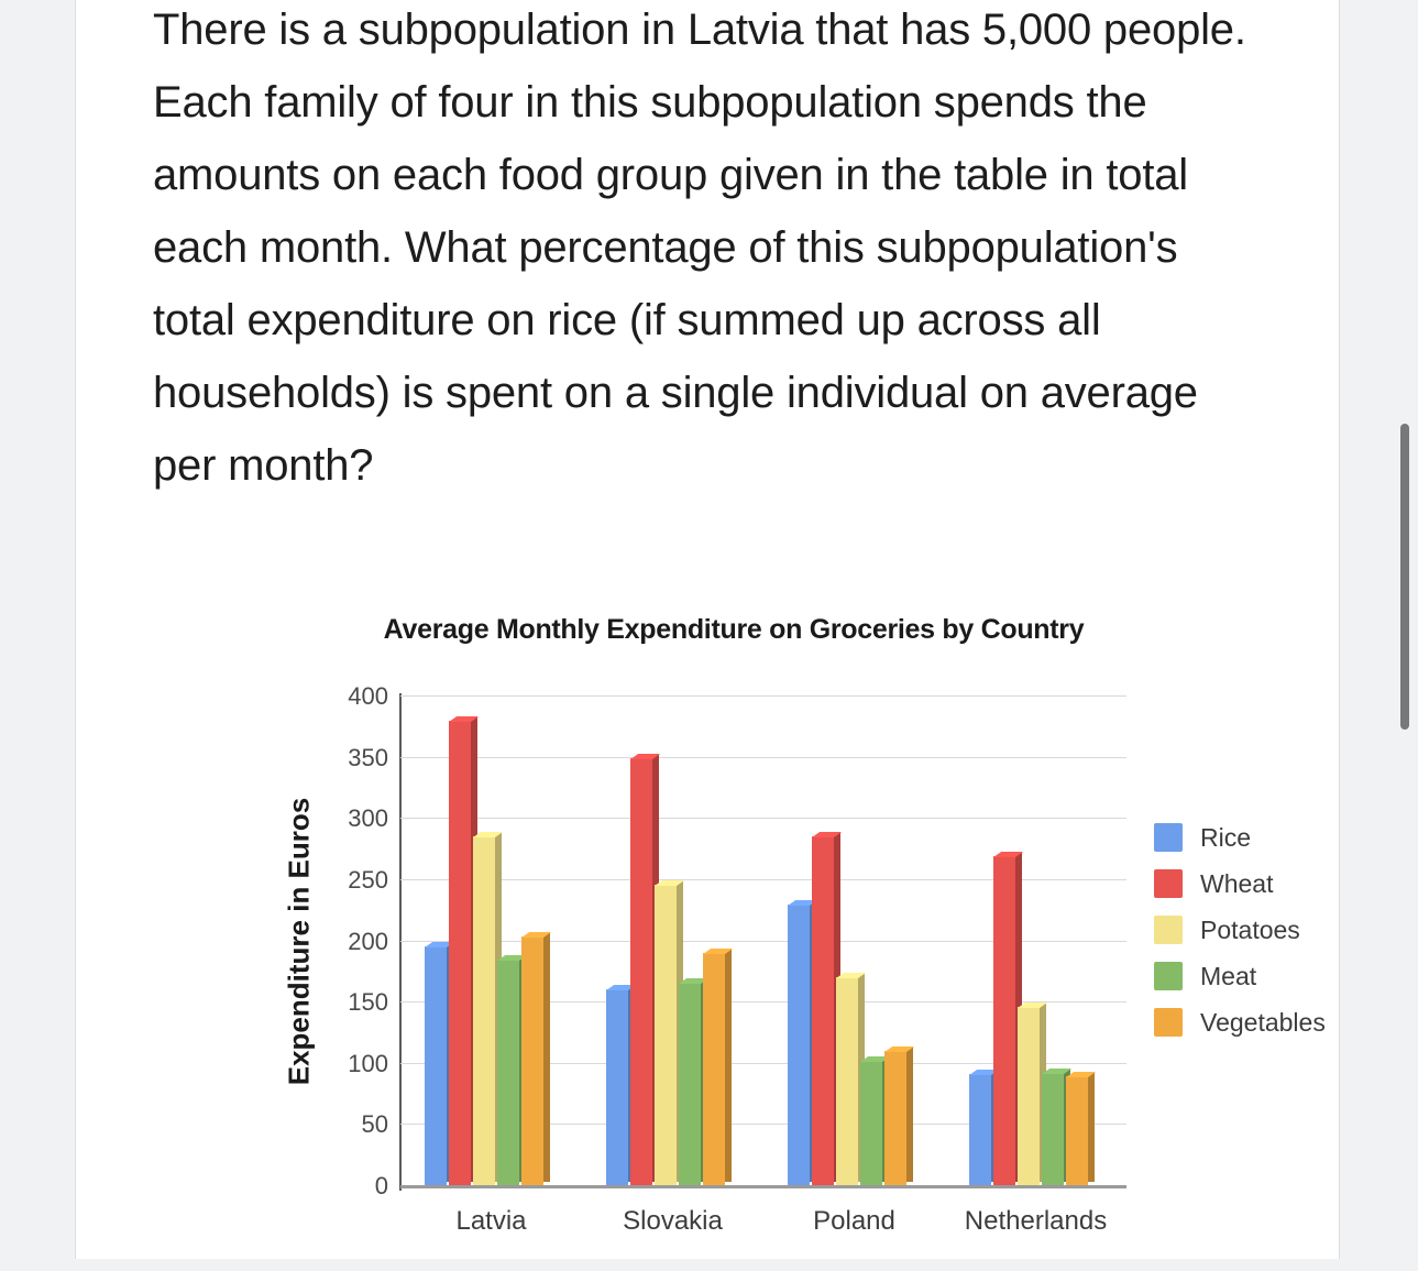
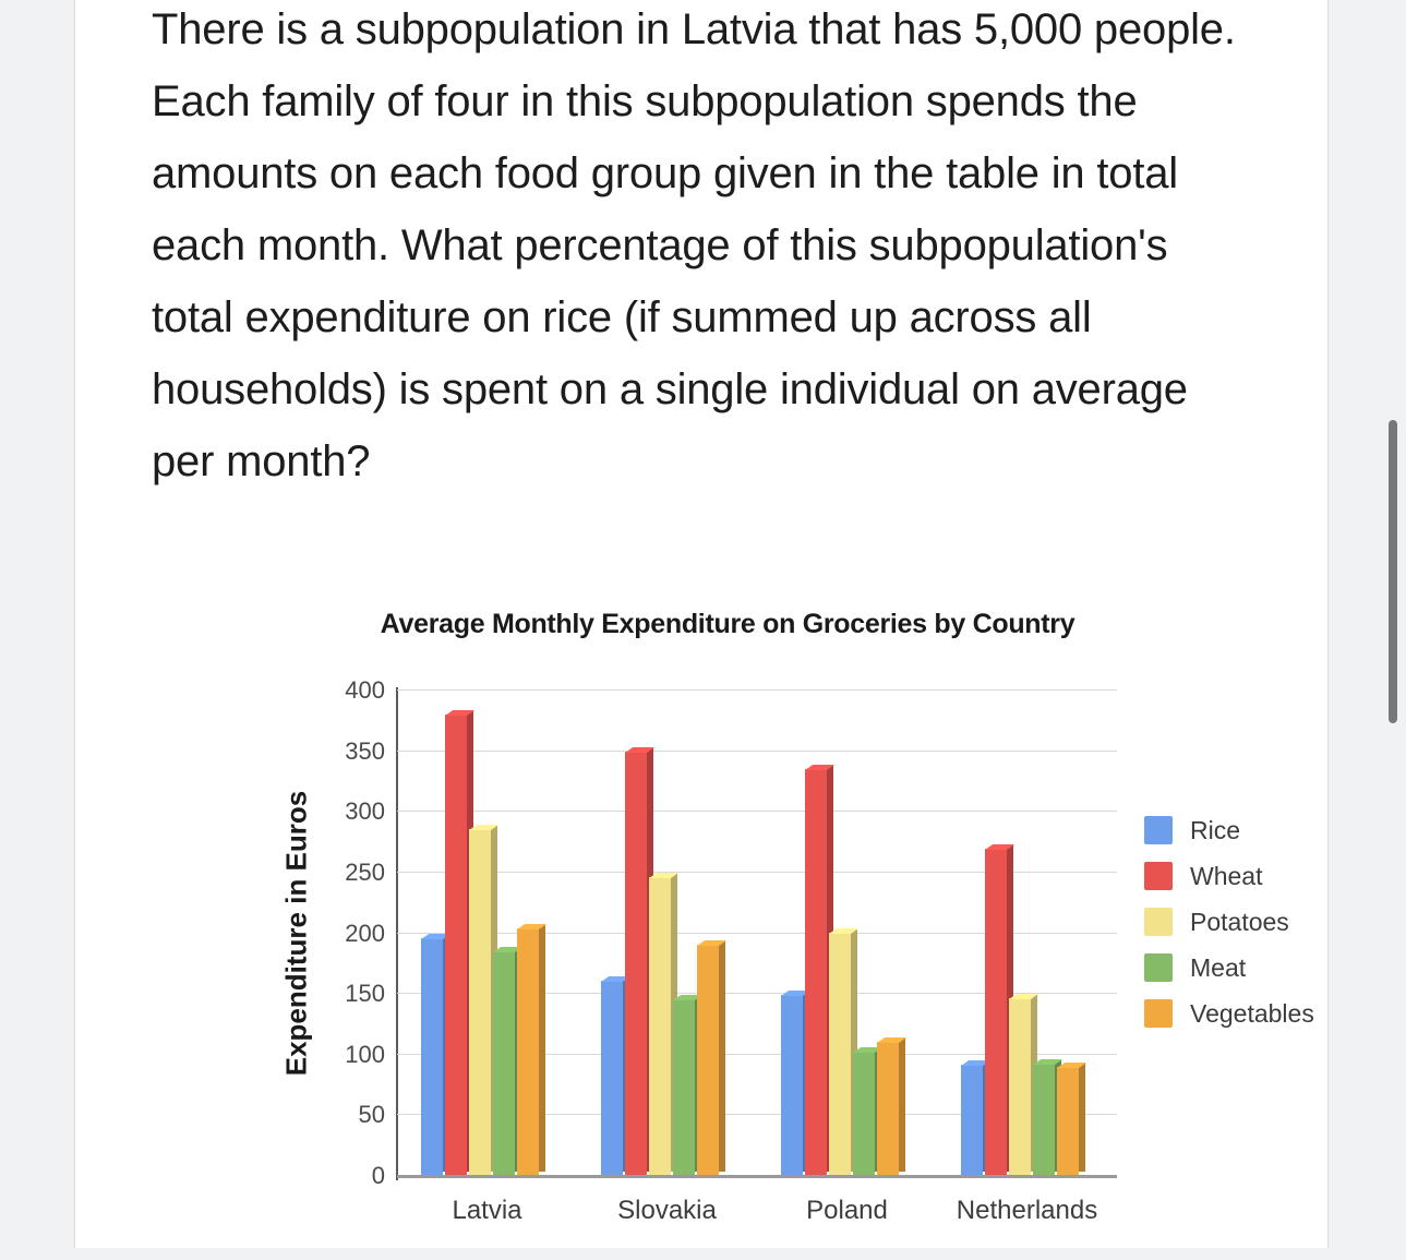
Meat/Slovakia: 165 -> 145
Rice/Poland: 229 -> 148
Wheat/Poland: 285 -> 334
Potatoes/Poland: 170 -> 200
